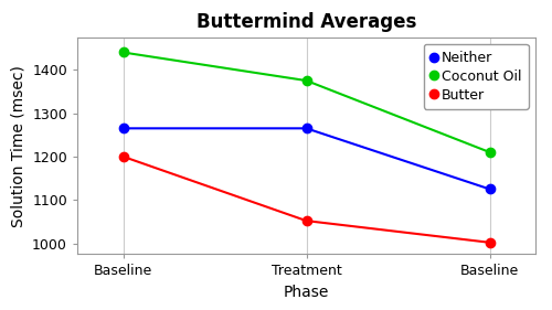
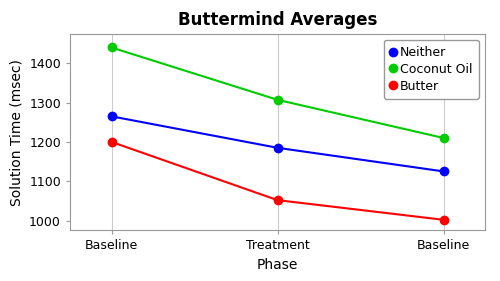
Neither/Treatment: 1265 -> 1185
Coconut Oil/Treatment: 1375 -> 1307
